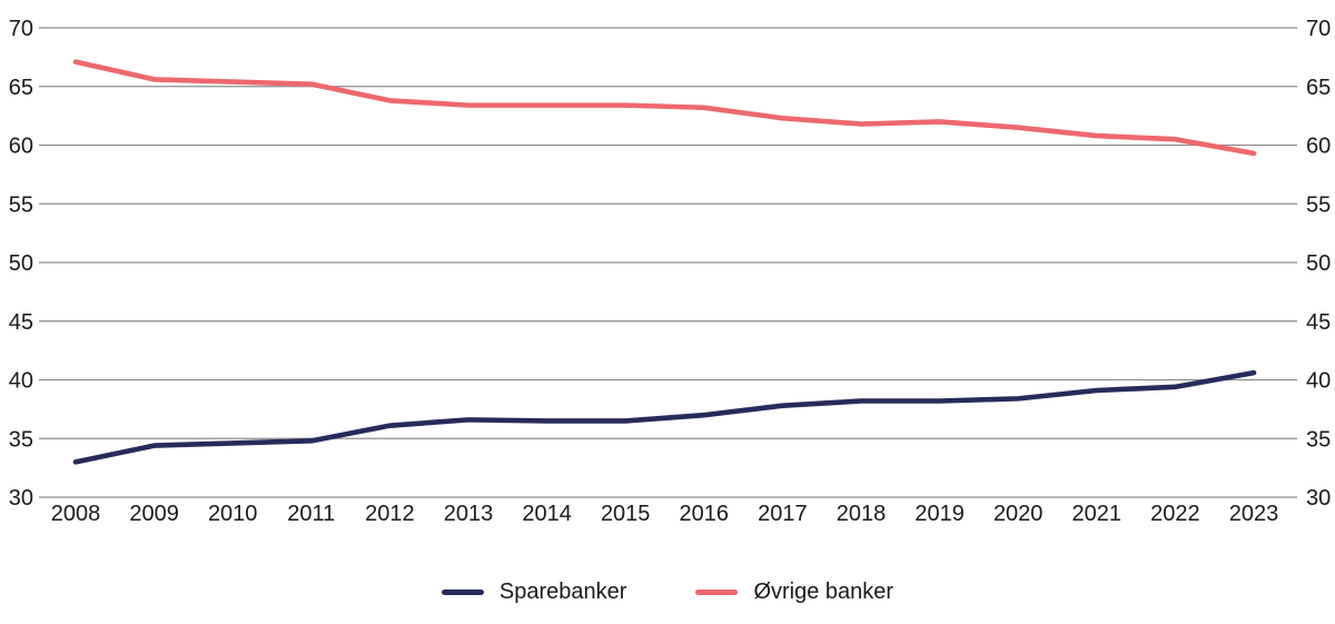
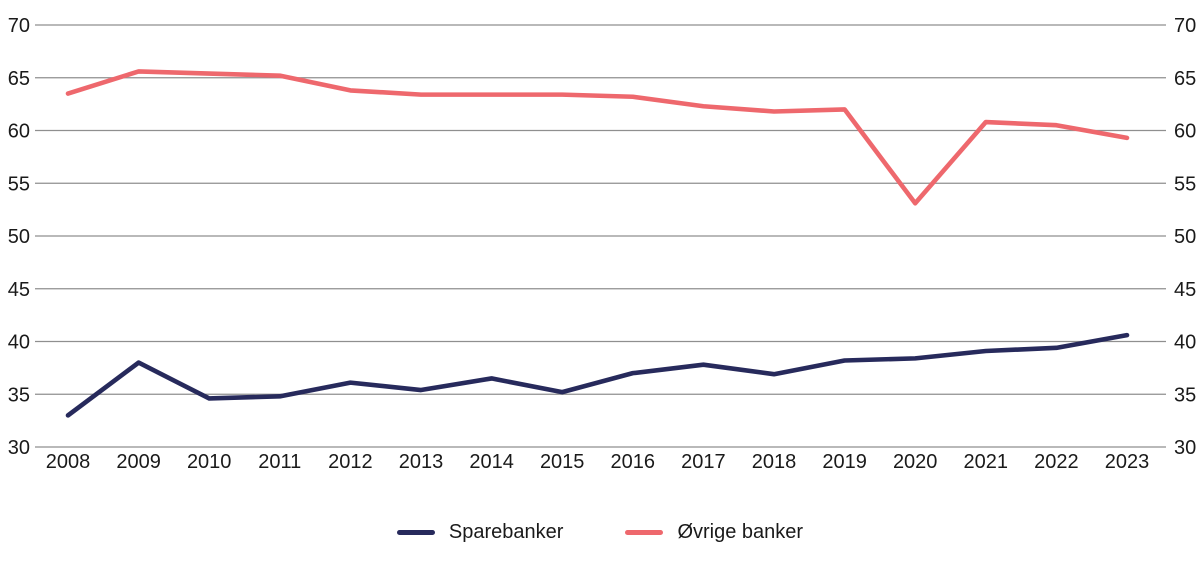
Øvrige banker/2008: 67.1 -> 63.5
Sparebanker/2009: 34.4 -> 38.0
Sparebanker/2013: 36.6 -> 35.4
Sparebanker/2015: 36.5 -> 35.2
Sparebanker/2018: 38.2 -> 36.9
Øvrige banker/2020: 61.5 -> 53.1
